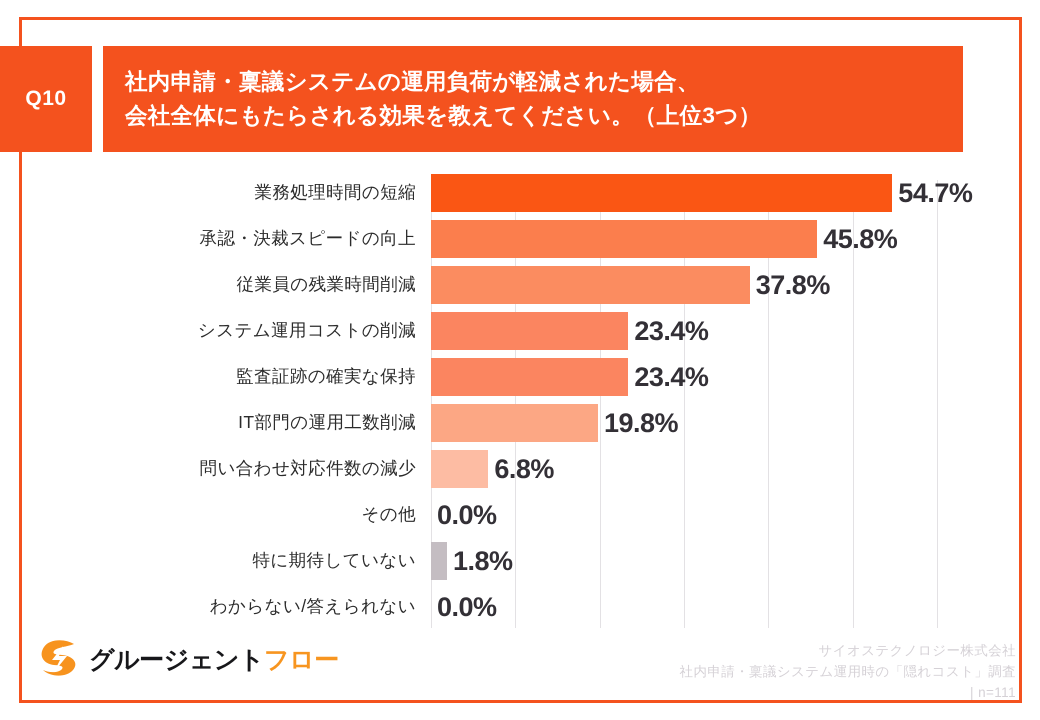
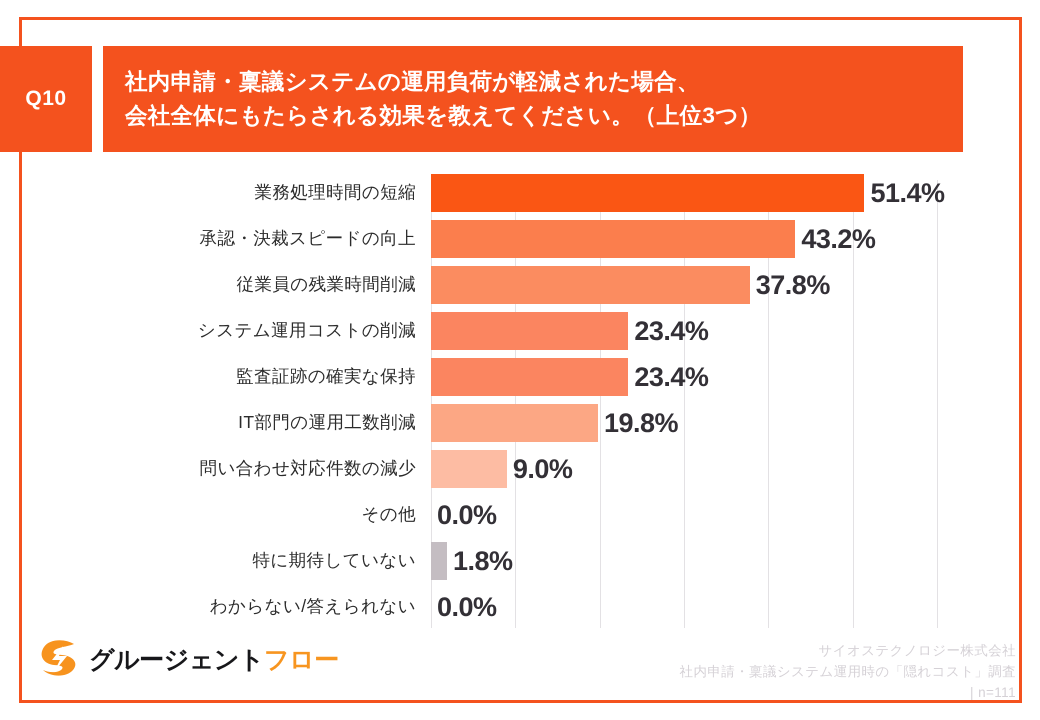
業務処理時間の短縮: 54.7% -> 51.4%
承認・決裁スピードの向上: 45.8% -> 43.2%
問い合わせ対応件数の減少: 6.8% -> 9.0%
